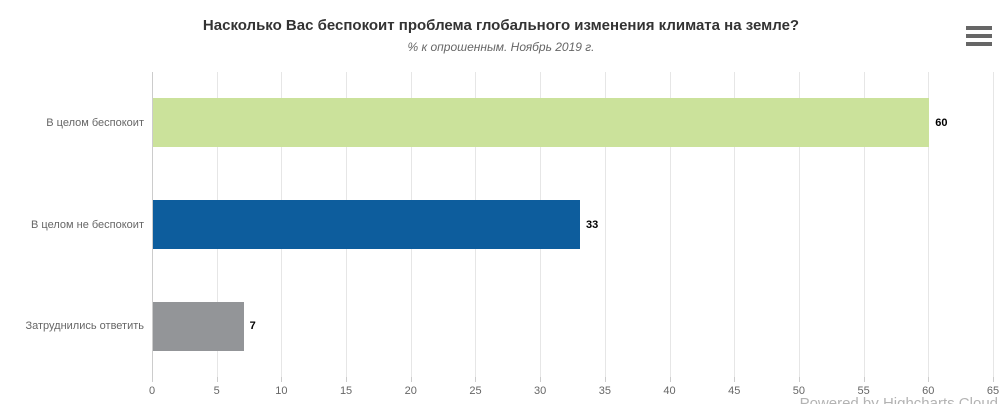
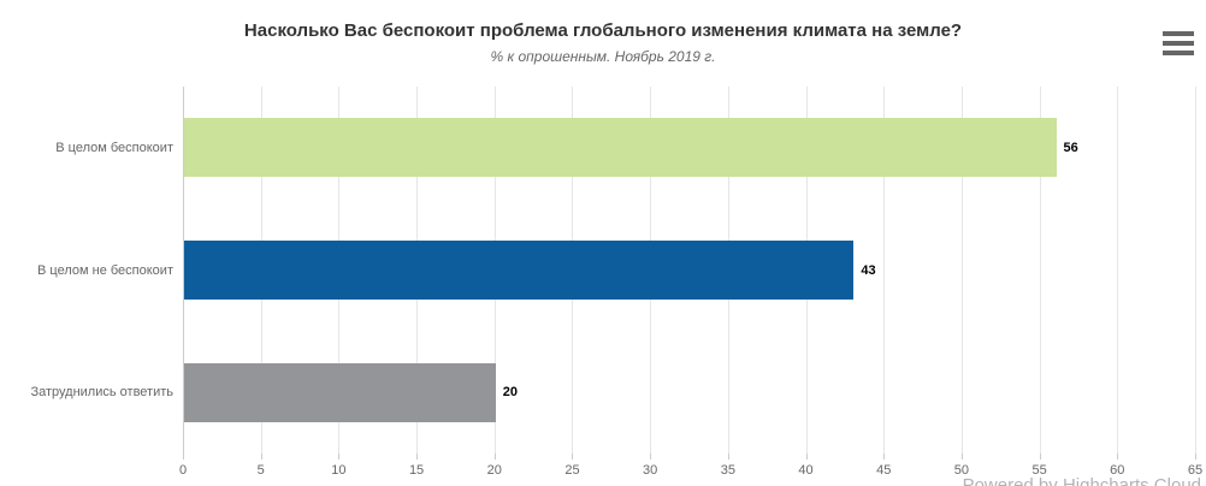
В целом беспокоит: 60 -> 56
В целом не беспокоит: 33 -> 43
Затруднились ответить: 7 -> 20
